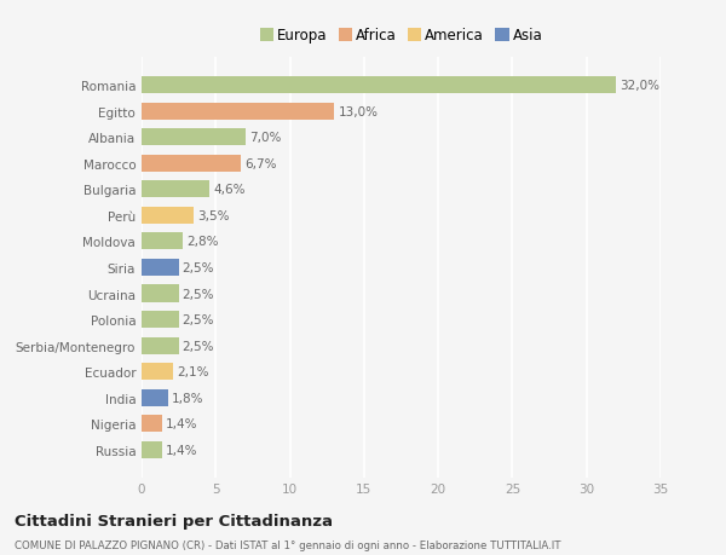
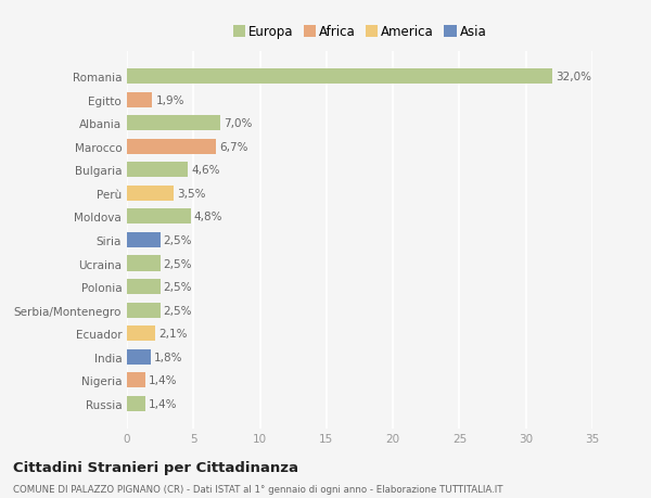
Egitto: 13,0% -> 1,9%
Moldova: 2,8% -> 4,8%
